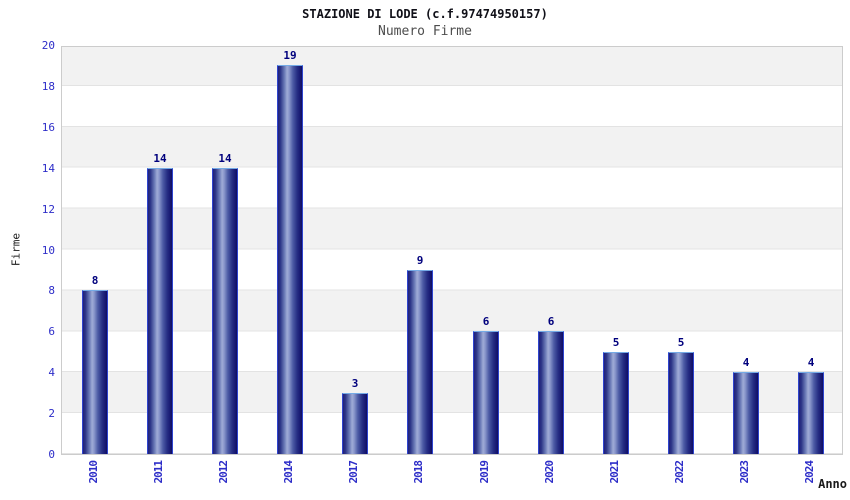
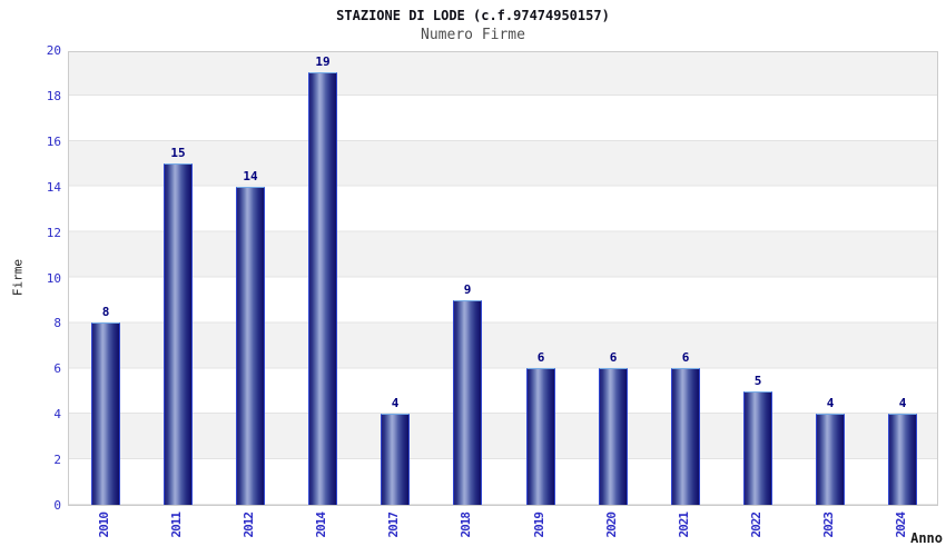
2011: 14 -> 15
2017: 3 -> 4
2021: 5 -> 6
